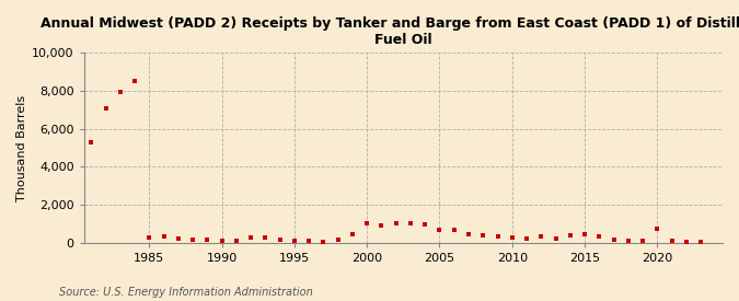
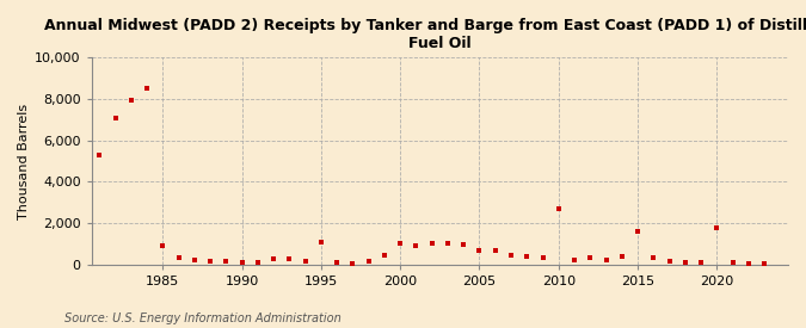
1985: 300 -> 900
1995: 100 -> 1,100
2010: 300 -> 2,700
2015: 400 -> 1,600
2020: 800 -> 1,800
